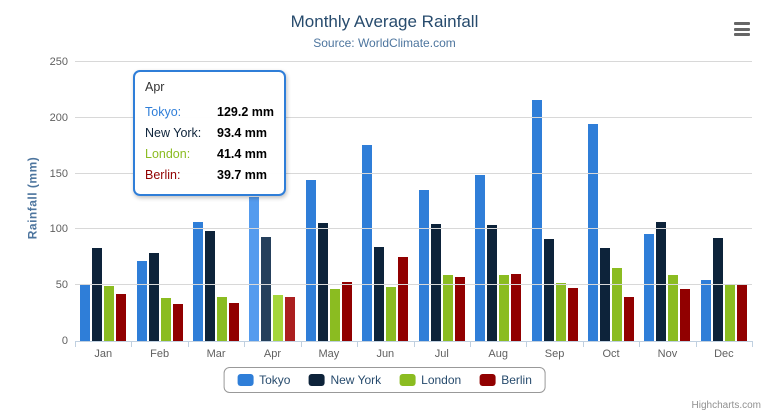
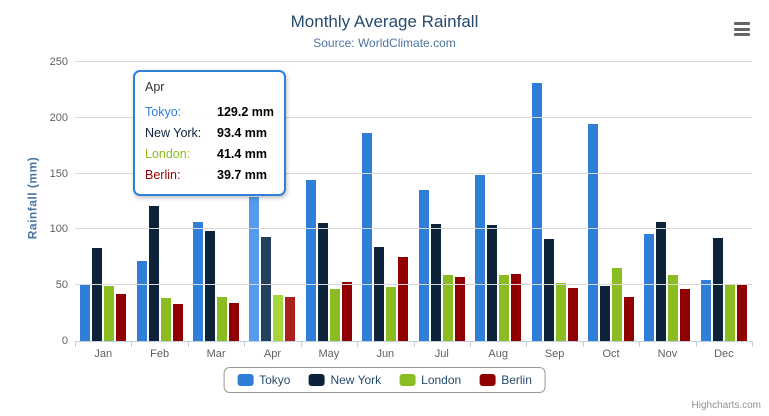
New York/Feb: 79 -> 121
Tokyo/Jun: 176 -> 186
Tokyo/Sep: 216 -> 231
New York/Oct: 84 -> 49
